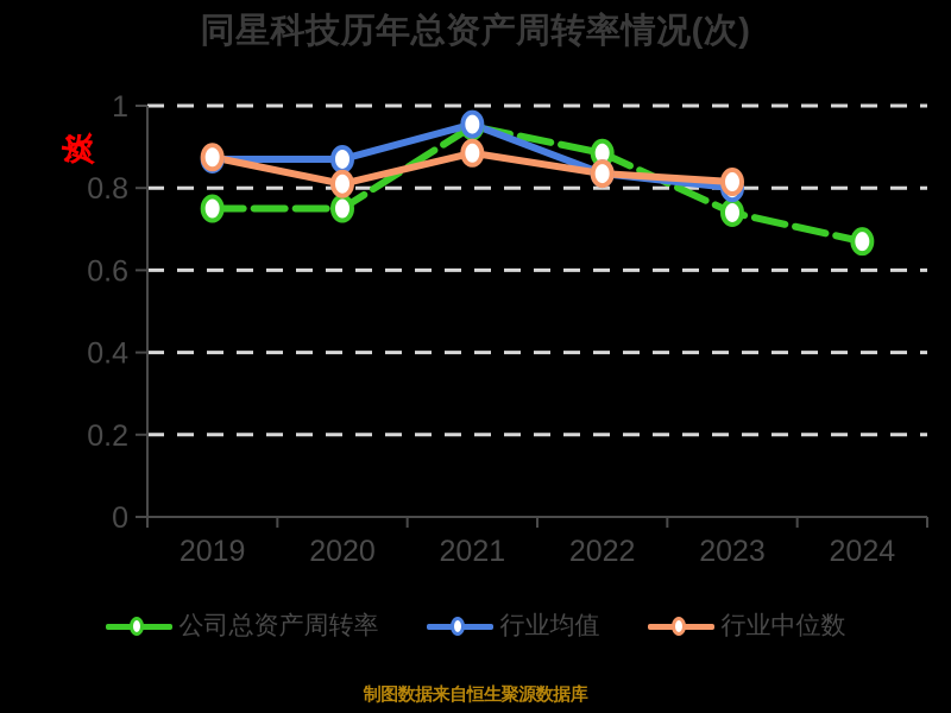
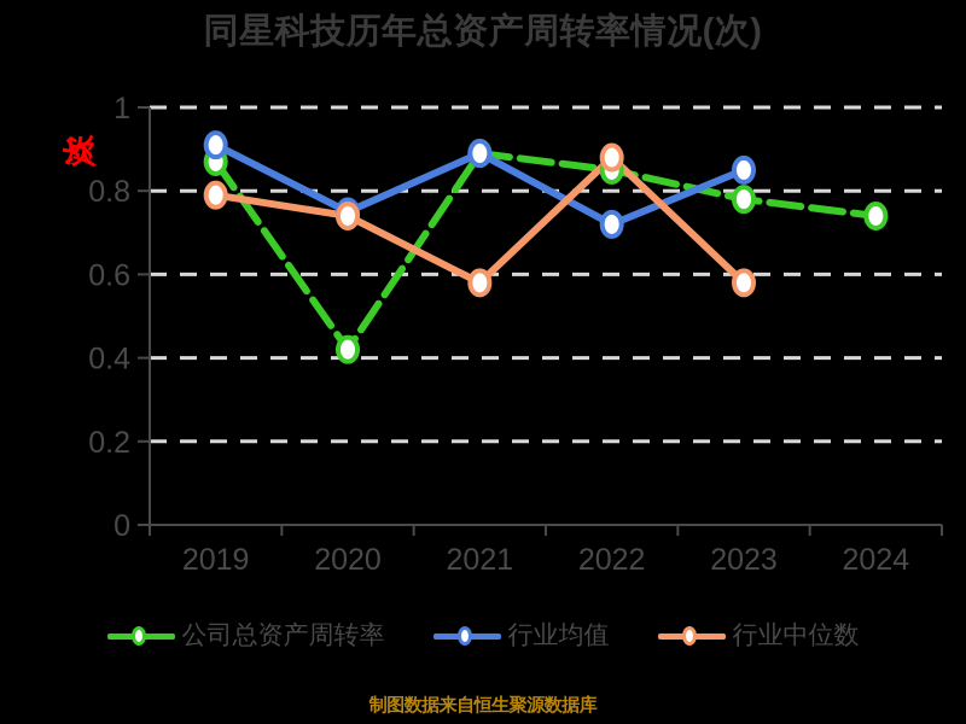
公司总资产周转率/2019: 0.75 -> 0.87
行业均值/2019: 0.87 -> 0.91
行业中位数/2019: 0.88 -> 0.79
公司总资产周转率/2020: 0.75 -> 0.42
行业均值/2020: 0.87 -> 0.75
行业中位数/2020: 0.81 -> 0.74
公司总资产周转率/2021: 0.95 -> 0.89
行业均值/2021: 0.95 -> 0.89
行业中位数/2021: 0.89 -> 0.58
公司总资产周转率/2022: 0.89 -> 0.85
行业均值/2022: 0.83 -> 0.72
行业中位数/2022: 0.83 -> 0.88
公司总资产周转率/2023: 0.74 -> 0.78
行业均值/2023: 0.80 -> 0.85
行业中位数/2023: 0.81 -> 0.58
公司总资产周转率/2024: 0.67 -> 0.74
